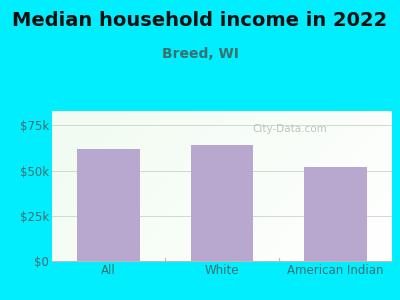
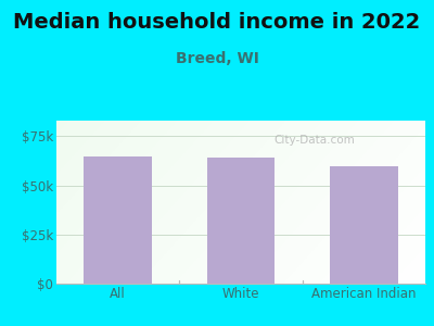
All: $62k -> $65k
American Indian: $52k -> $60k
